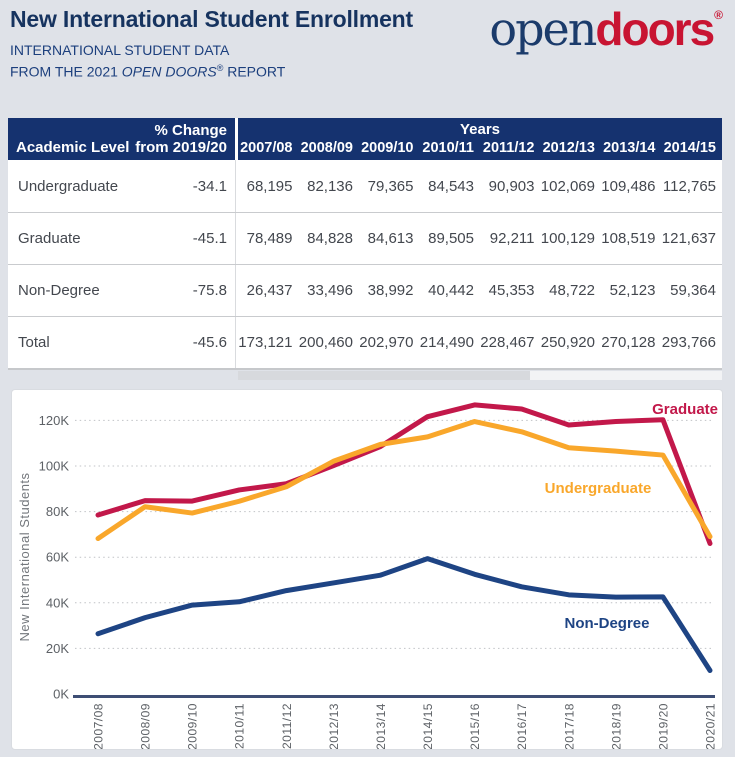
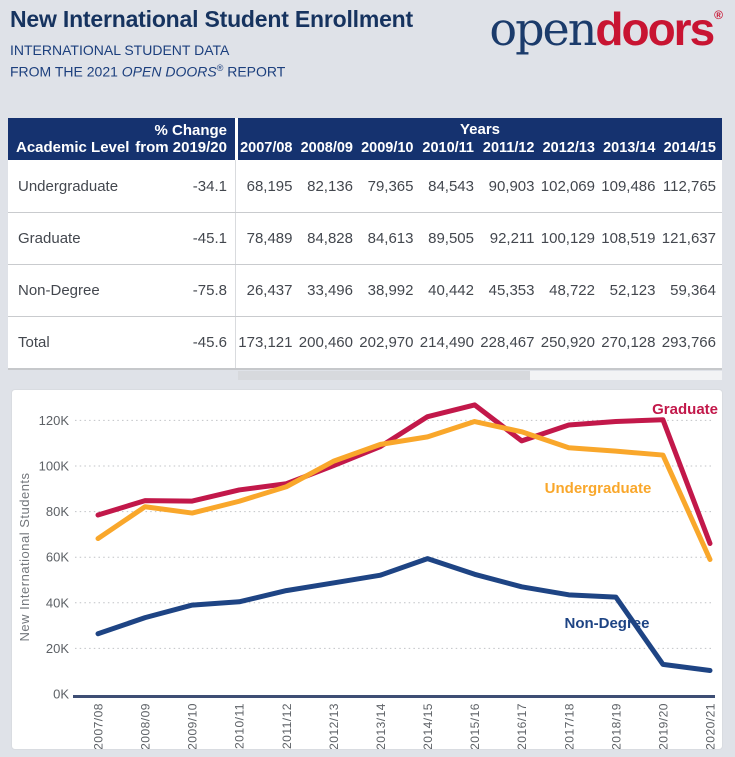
Graduate/2016/17: 125K -> 111K
Non-Degree/2019/20: 43K -> 13K
Undergraduate/2020/21: 69K -> 59K
